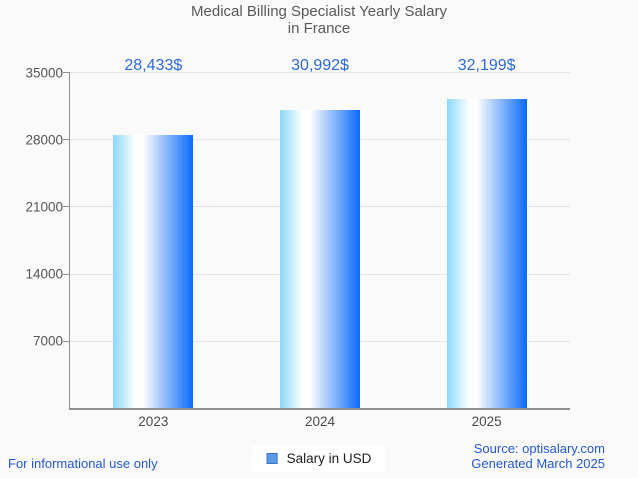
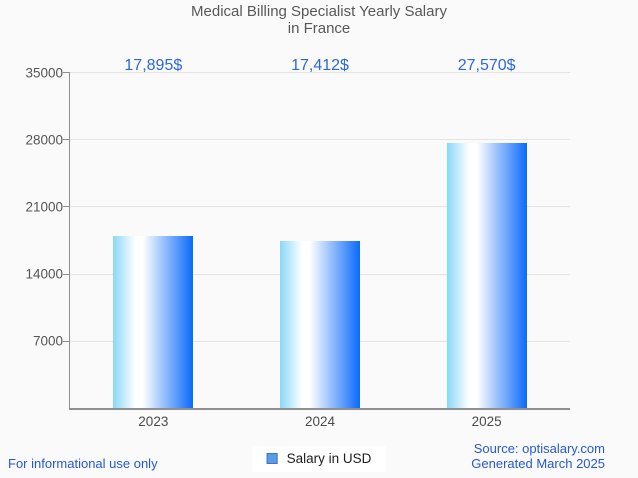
2023: 28,433 -> 17,895
2024: 30,992 -> 17,412
2025: 32,199 -> 27,570
